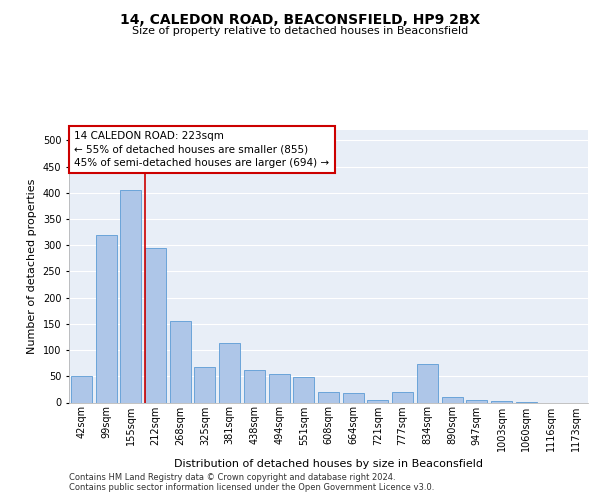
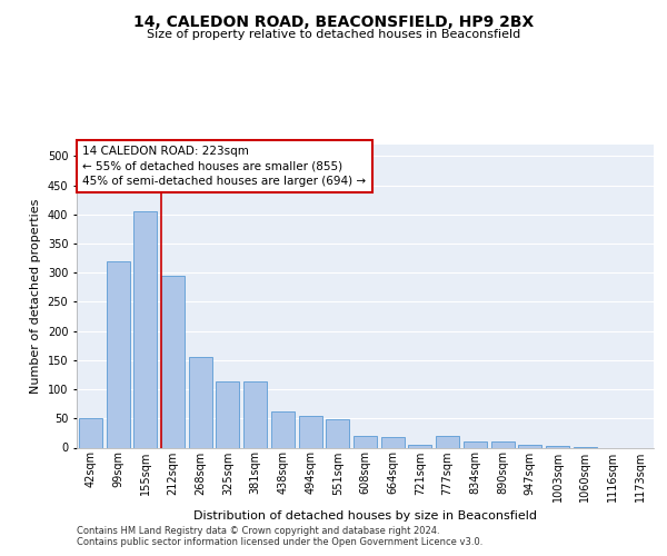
325sqm: 68 -> 113
834sqm: 74 -> 11
